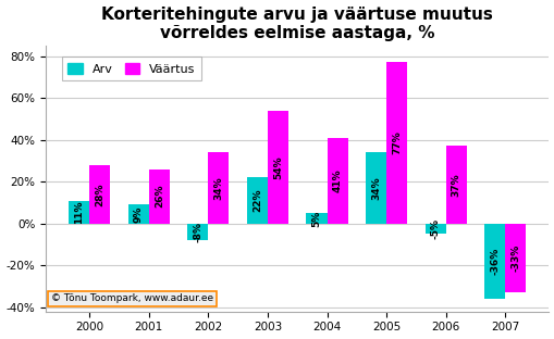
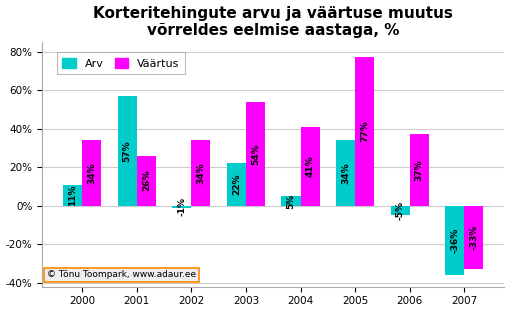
Väärtus/2000: 28% -> 34%
Arv/2001: 9% -> 57%
Arv/2002: -8% -> -1%
